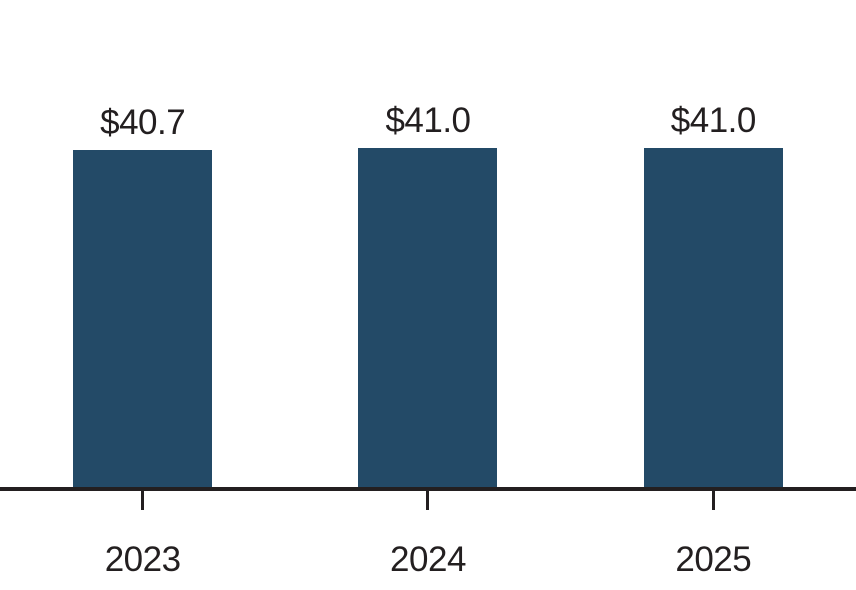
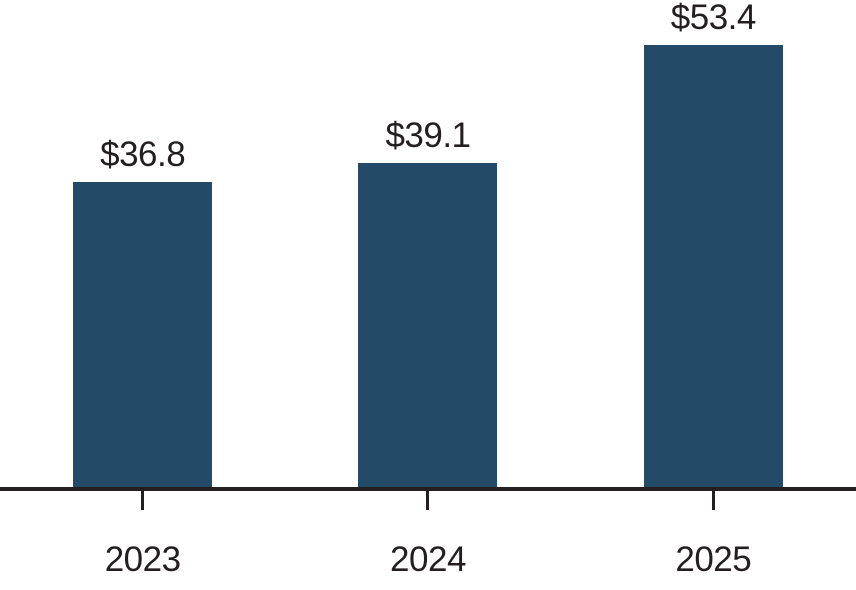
2023: $40.7 -> $36.8
2024: $41.0 -> $39.1
2025: $41.0 -> $53.4
